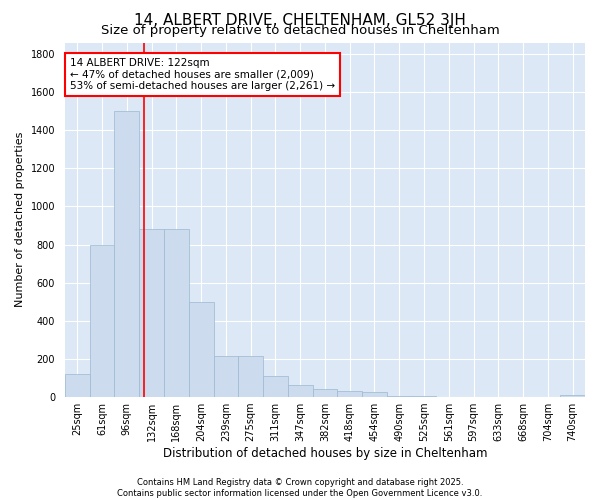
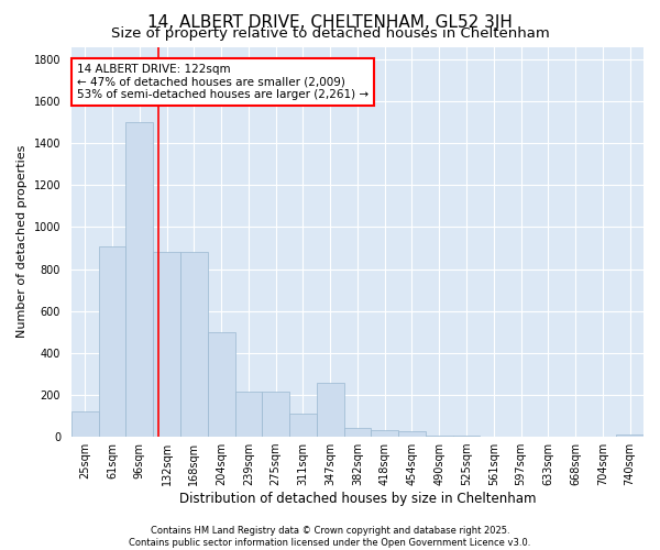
61sqm: 800 -> 910
347sqm: 60 -> 260
